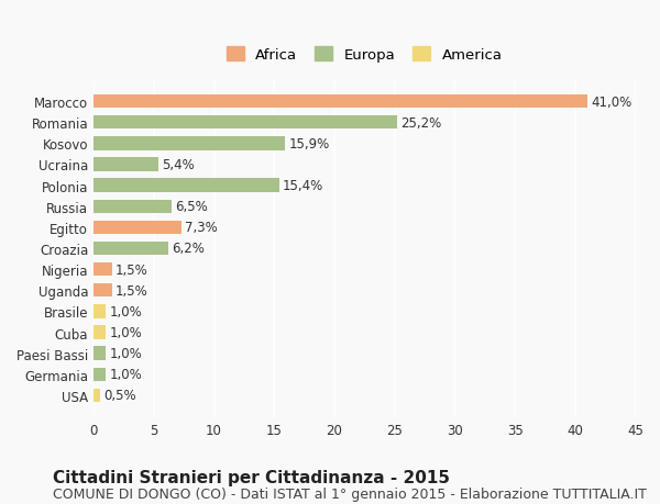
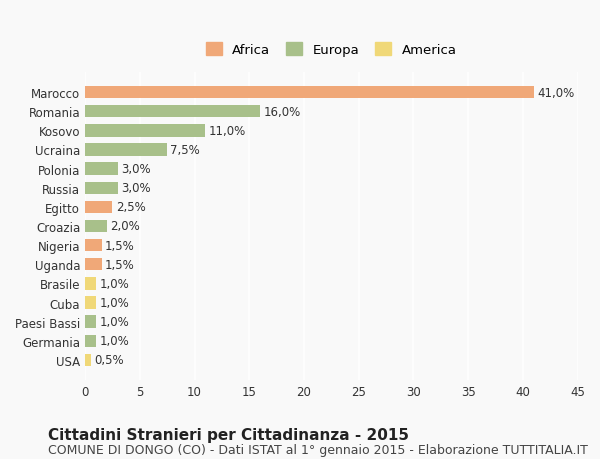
Romania: 25,2% -> 16,0%
Kosovo: 15,9% -> 11,0%
Ucraina: 5,4% -> 7,5%
Polonia: 15,4% -> 3,0%
Russia: 6,5% -> 3,0%
Egitto: 7,3% -> 2,5%
Croazia: 6,2% -> 2,0%
